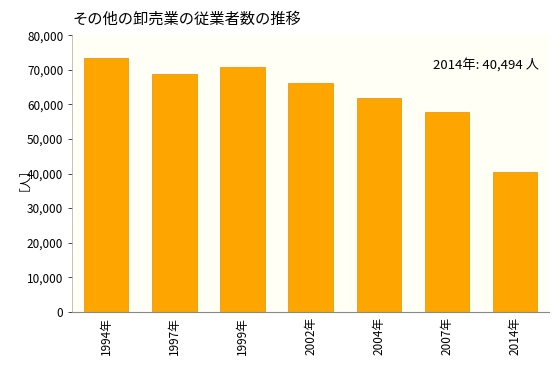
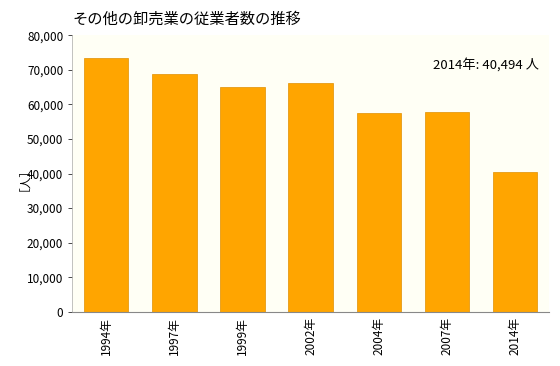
1999年: 70,800 -> 65,000
2004年: 61,800 -> 57,500
